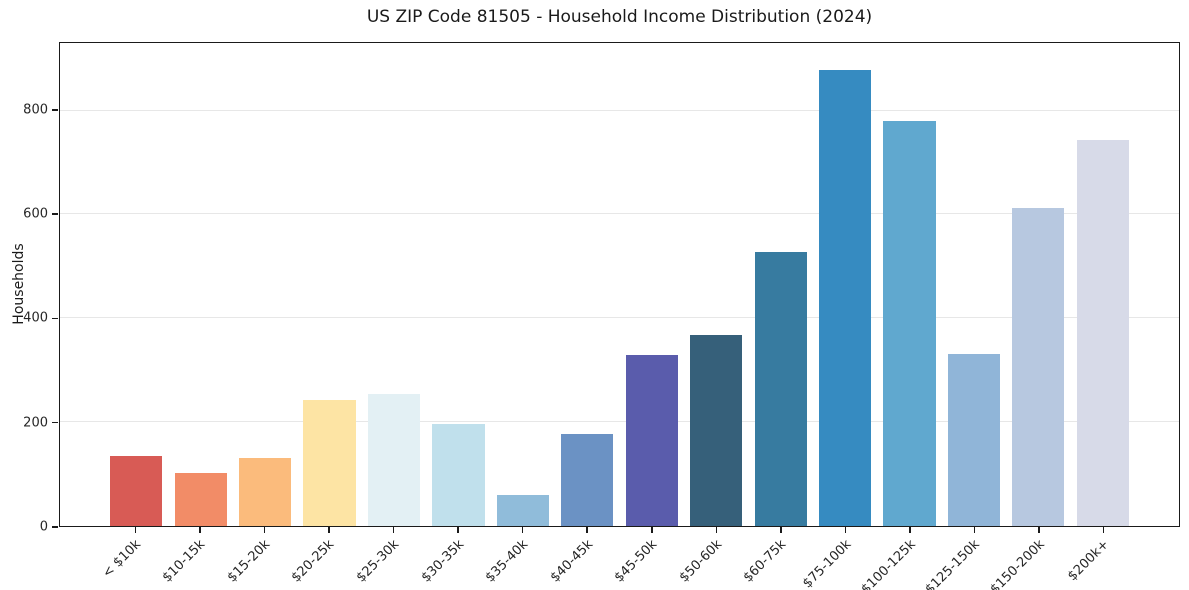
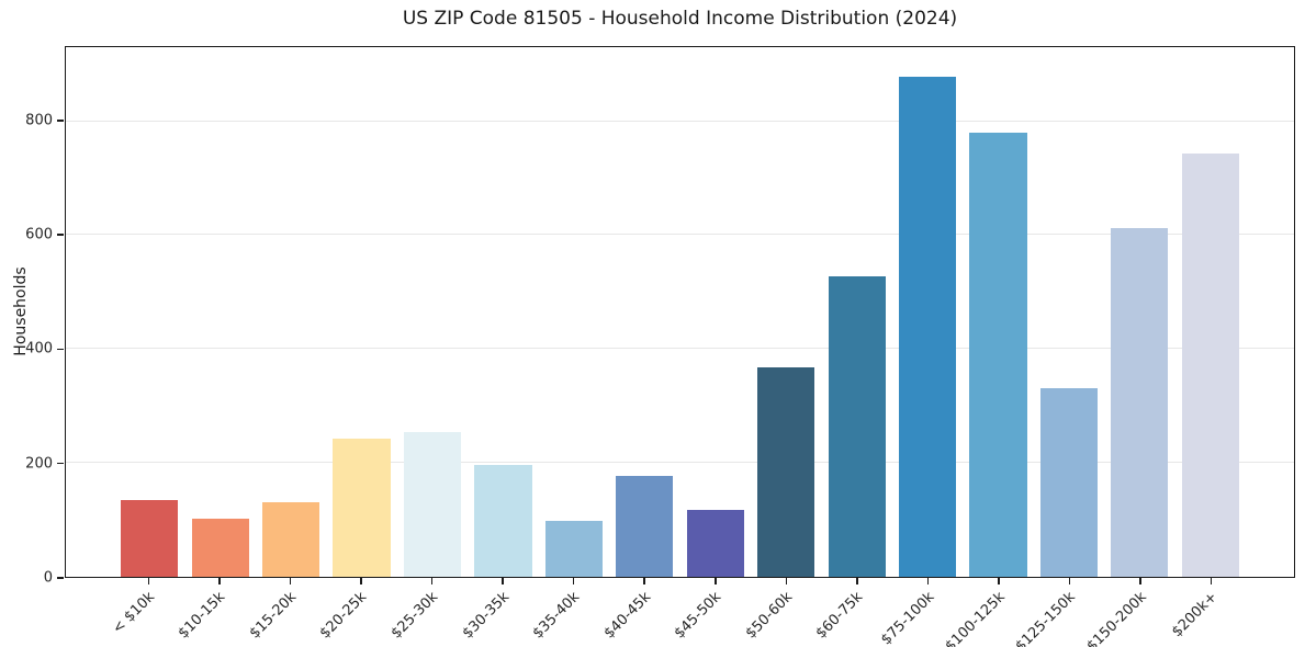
$35-40k: 60 -> 100
$45-50k: 330 -> 120
